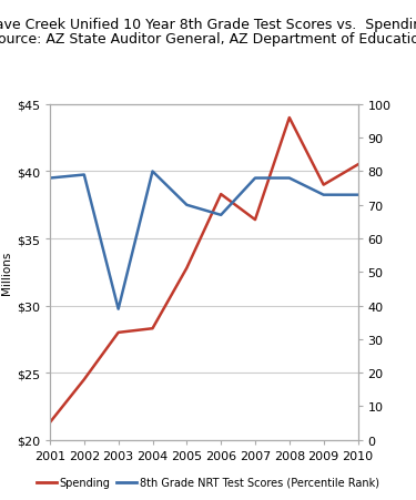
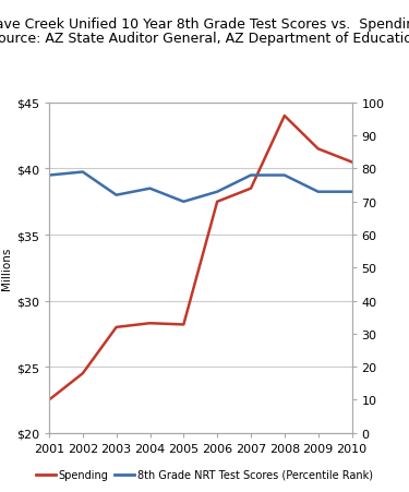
Spending/2001: $21.3 -> $22.5
8th Grade NRT Test Scores (Percentile Rank)/2003: 39 -> 72
8th Grade NRT Test Scores (Percentile Rank)/2004: 80 -> 74
Spending/2005: $32.8 -> $28.2
Spending/2006: $38.3 -> $37.5
8th Grade NRT Test Scores (Percentile Rank)/2006: 67 -> 73
Spending/2007: $36.4 -> $38.5
Spending/2009: $39.0 -> $41.5
